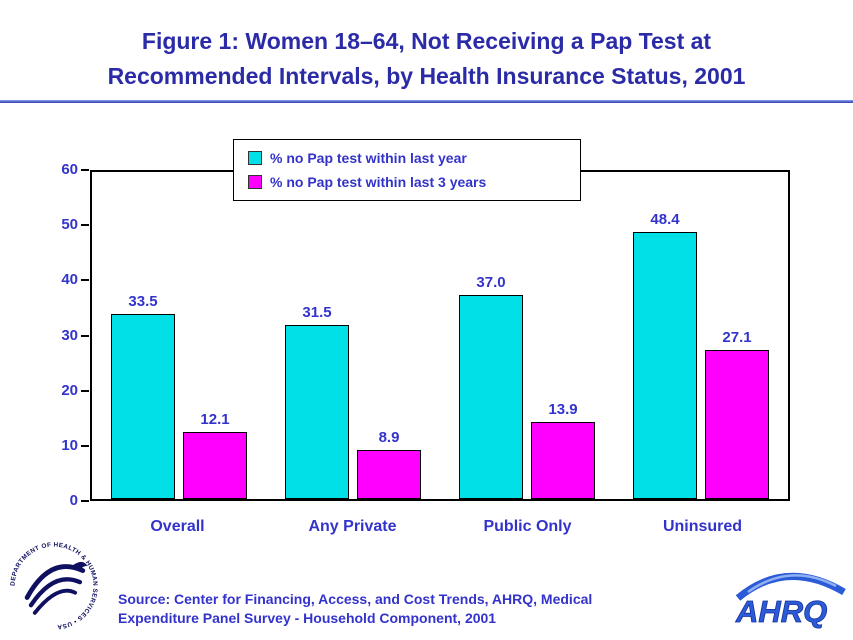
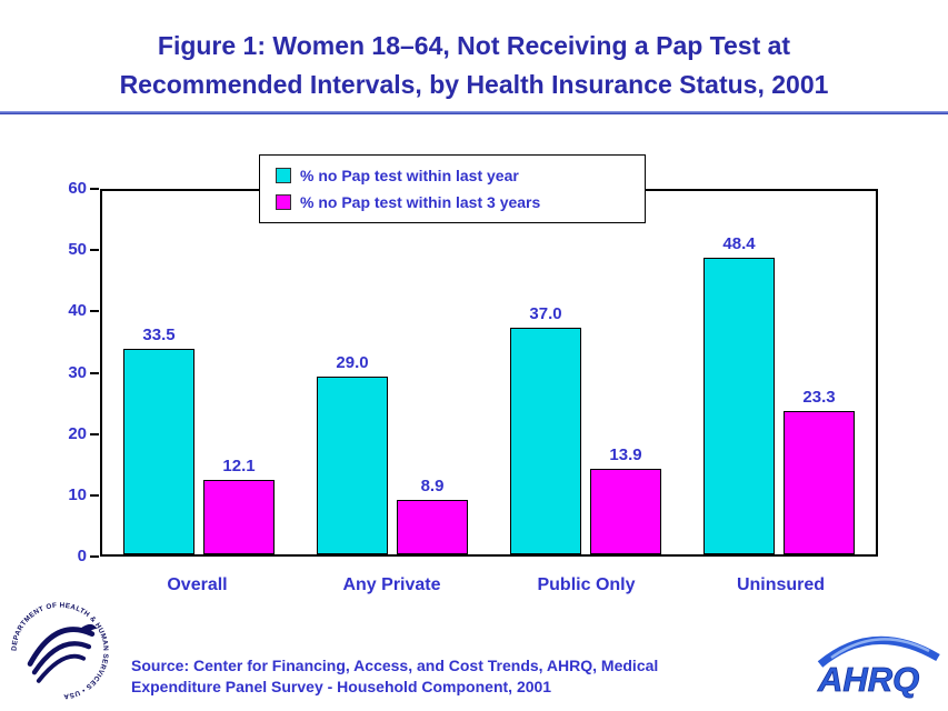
% no Pap test within last year/Any Private: 31.5 -> 29.0
% no Pap test within last 3 years/Uninsured: 27.1 -> 23.3
